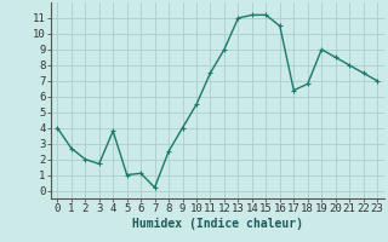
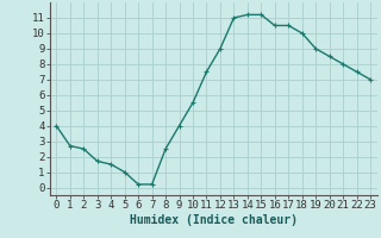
2: 2.0 -> 2.5
4: 3.8 -> 1.5
6: 1.1 -> 0.2
17: 6.4 -> 10.5
18: 6.8 -> 10.0
